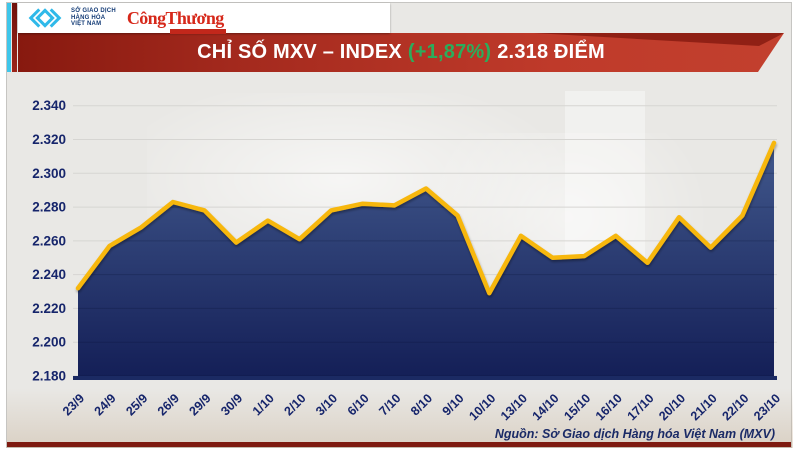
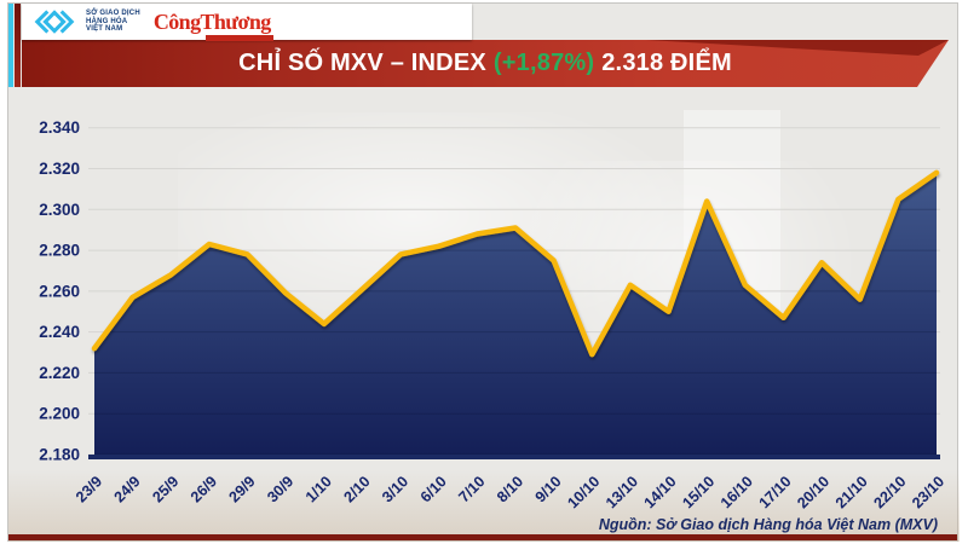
1/10: 2272 -> 2244
7/10: 2281 -> 2288
15/10: 2251 -> 2304
22/10: 2275 -> 2305
